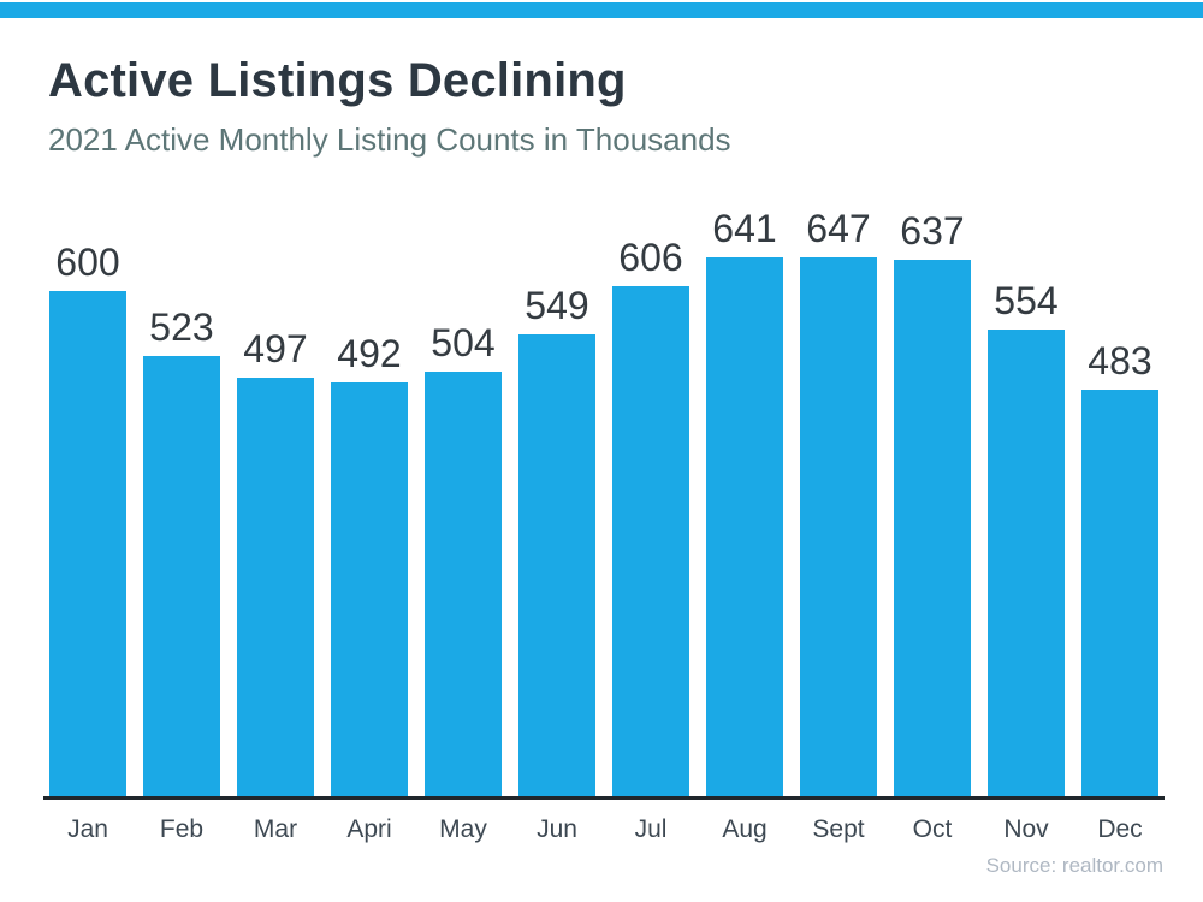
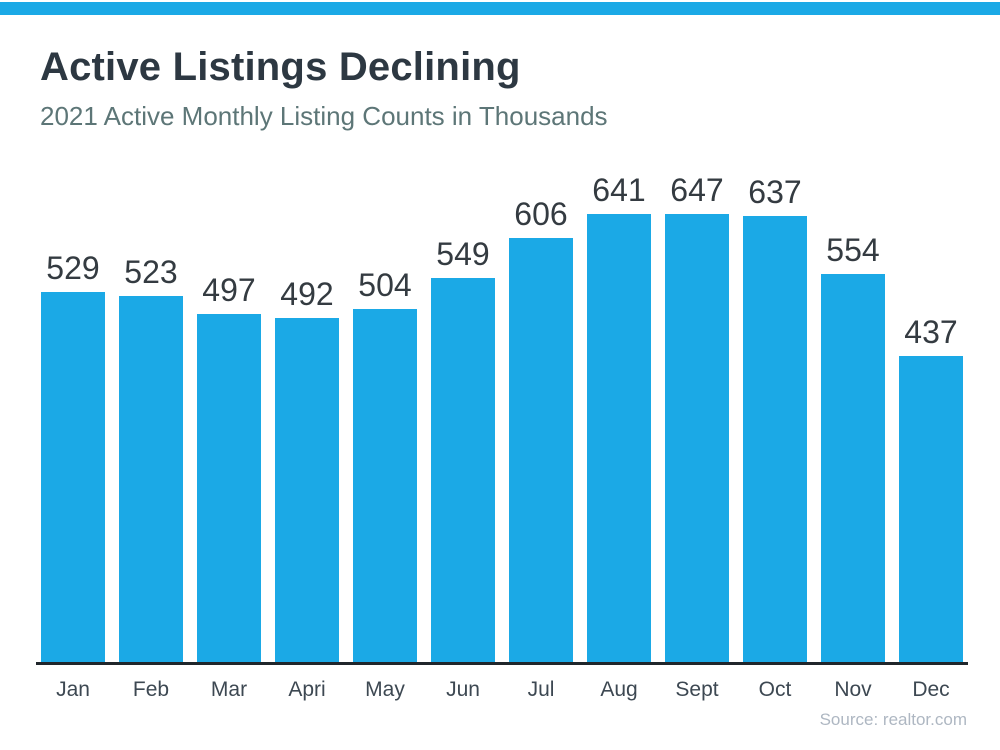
Jan: 600 -> 529
Dec: 483 -> 437
